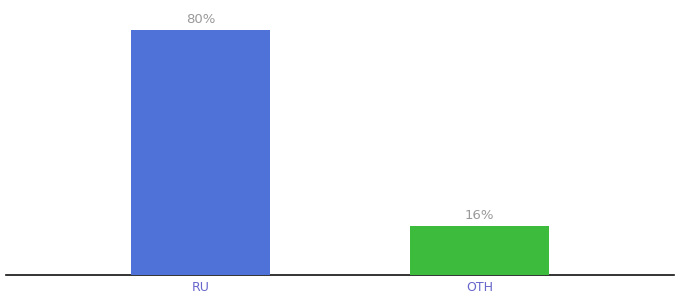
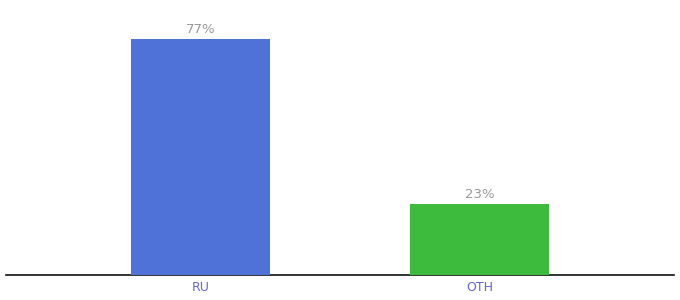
RU: 80% -> 77%
OTH: 16% -> 23%
